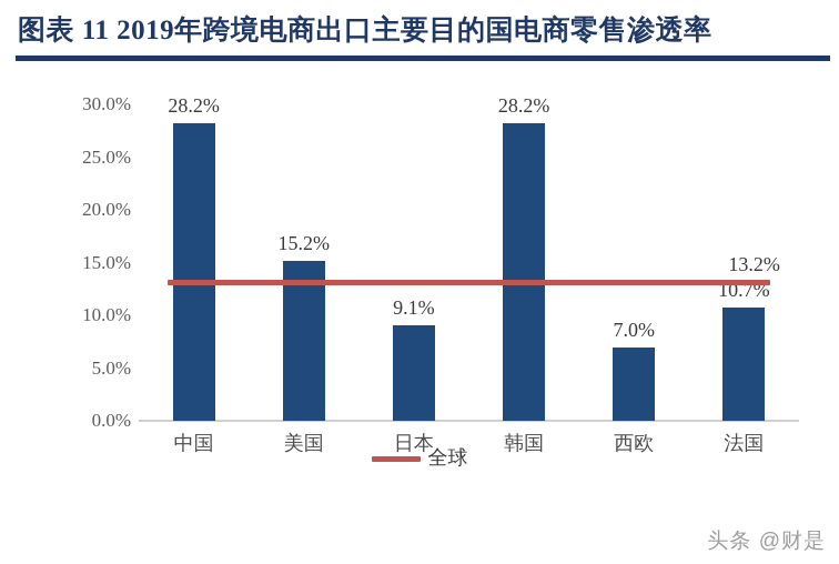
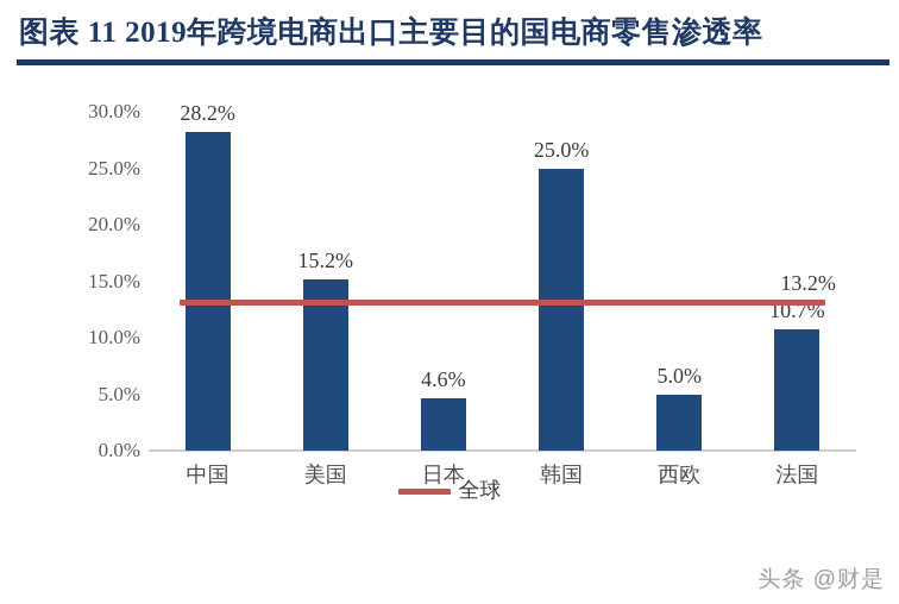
日本: 9.1% -> 4.6%
韩国: 28.2% -> 25.0%
西欧: 7.0% -> 5.0%
